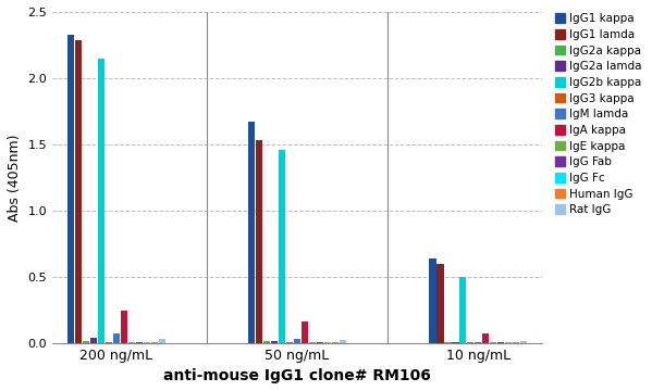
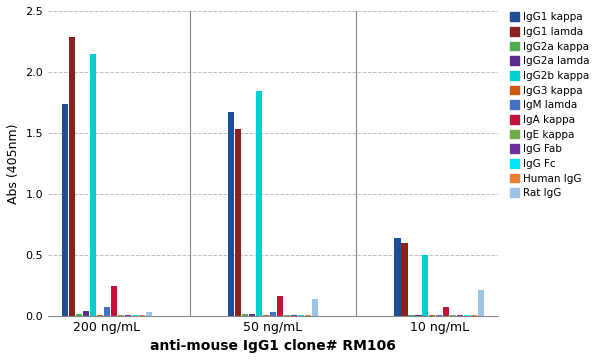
IgG1 kappa/200 ng/mL: 2.33 -> 1.74
IgG2b kappa/50 ng/mL: 1.46 -> 1.84
Rat IgG/50 ng/mL: 0.02 -> 0.14
Rat IgG/10 ng/mL: 0.01 -> 0.21
